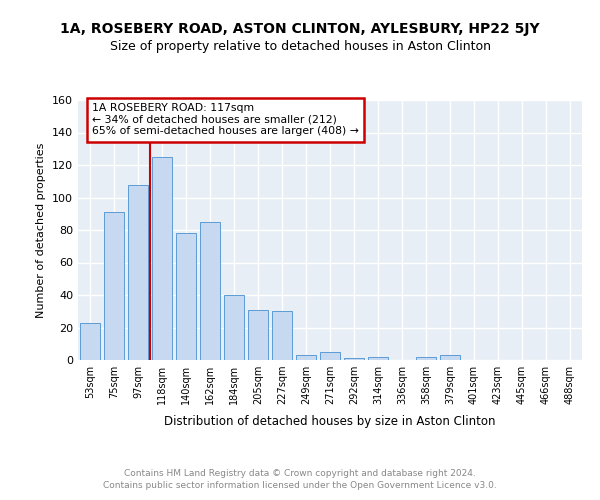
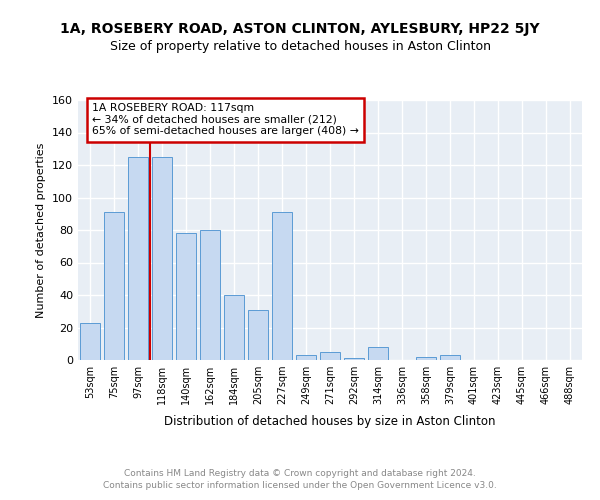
97sqm: 108 -> 125
162sqm: 85 -> 80
227sqm: 30 -> 91
314sqm: 2 -> 8
